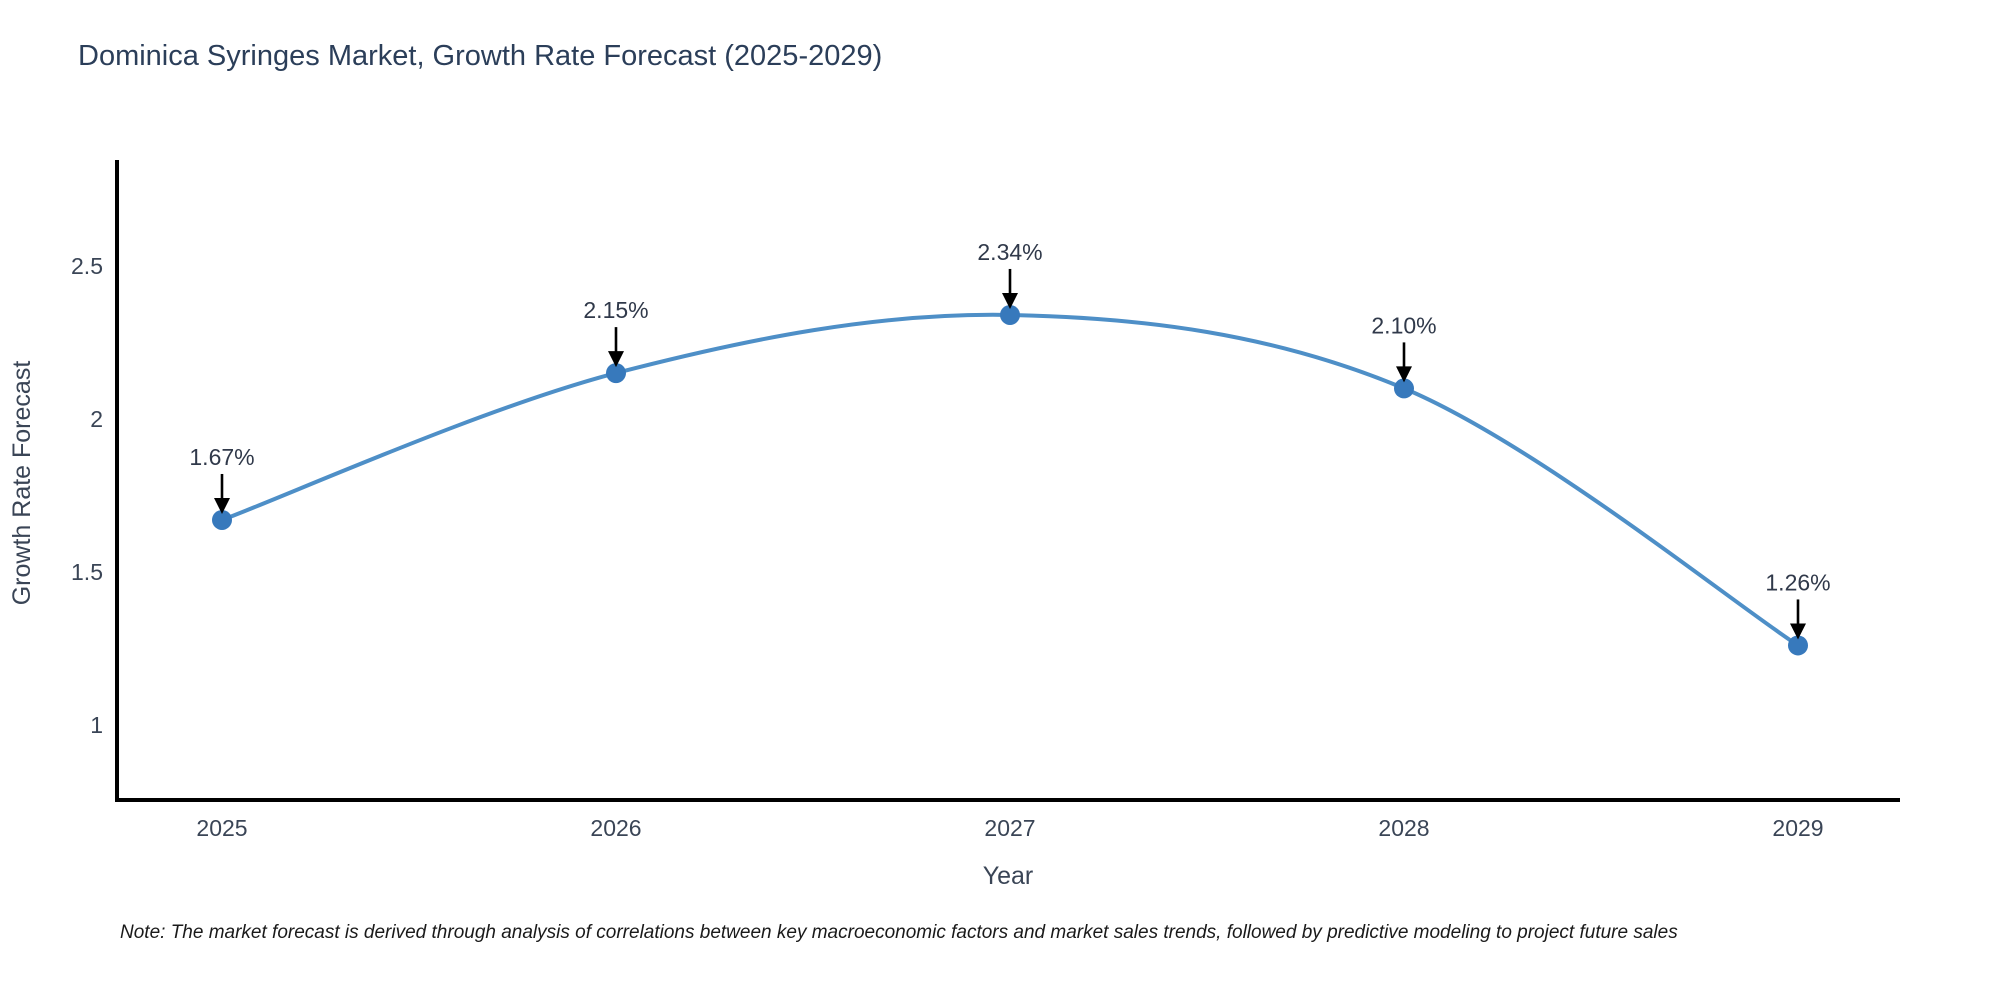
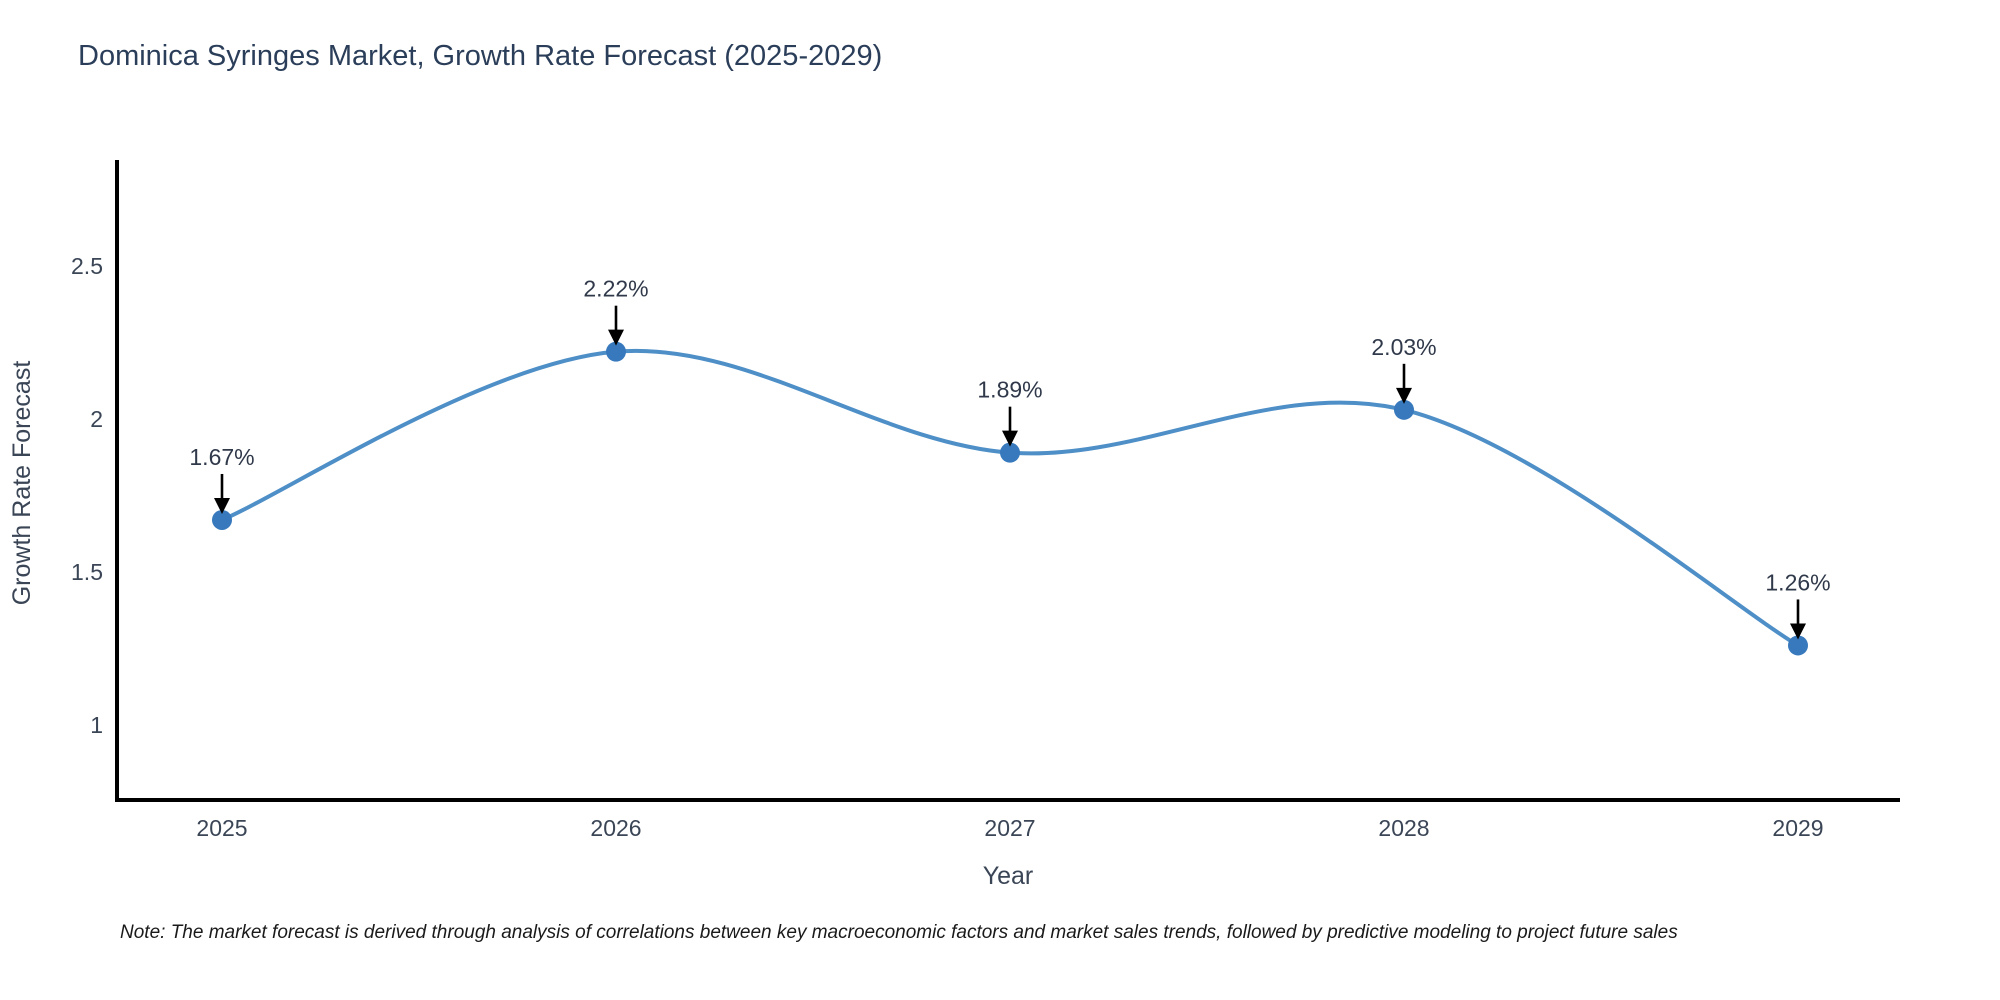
2026: 2.15% -> 2.22%
2027: 2.34% -> 1.89%
2028: 2.10% -> 2.03%
